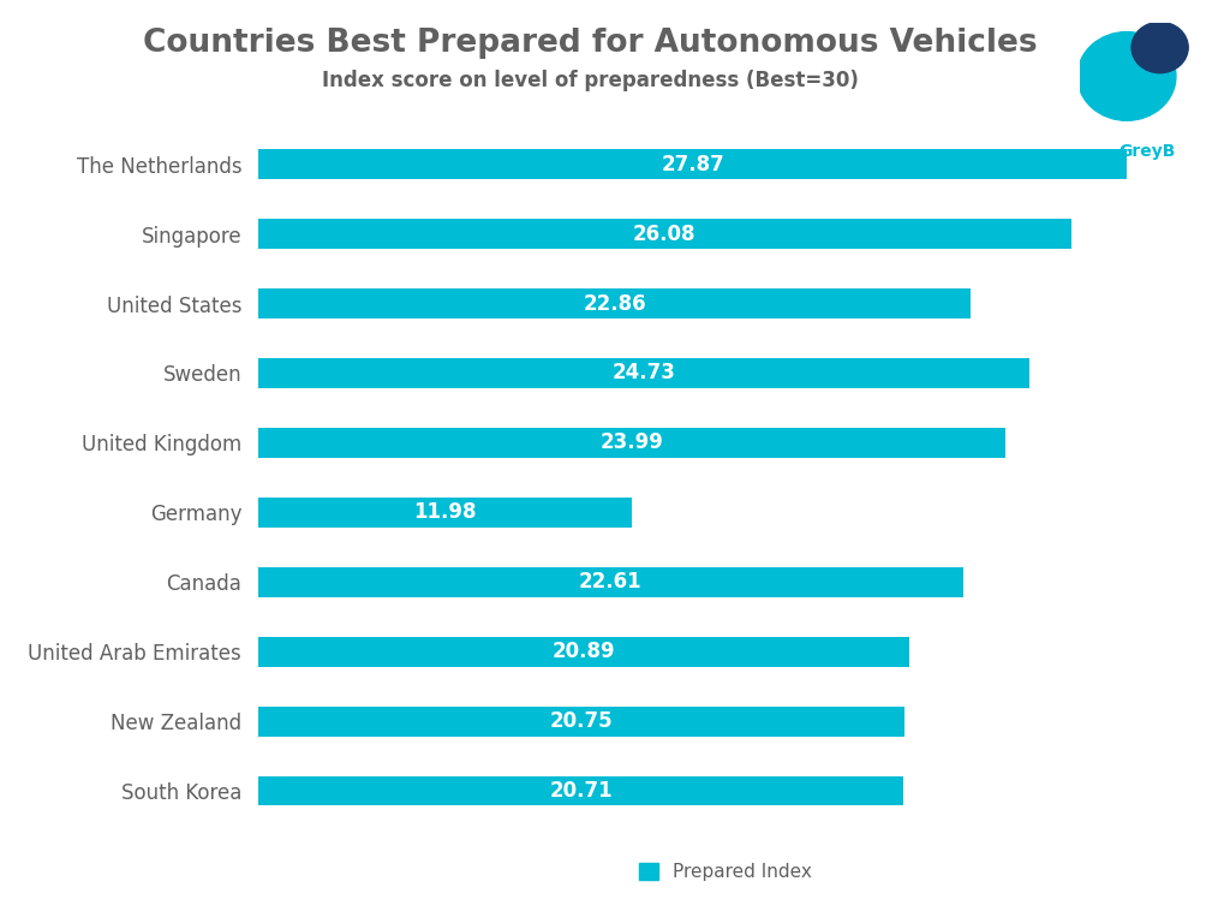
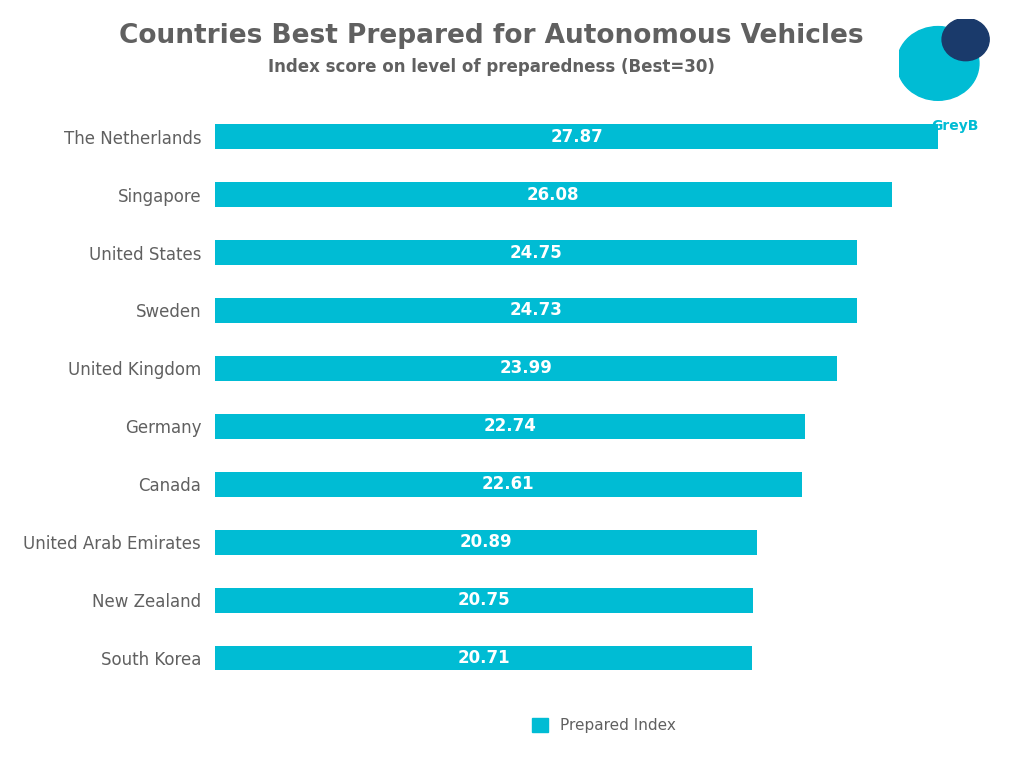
United States: 22.86 -> 24.75
Germany: 11.98 -> 22.74
